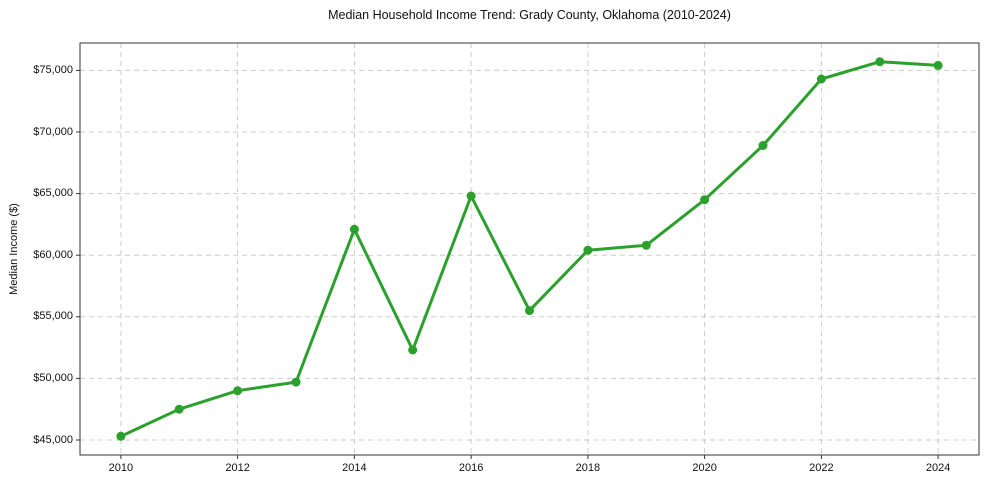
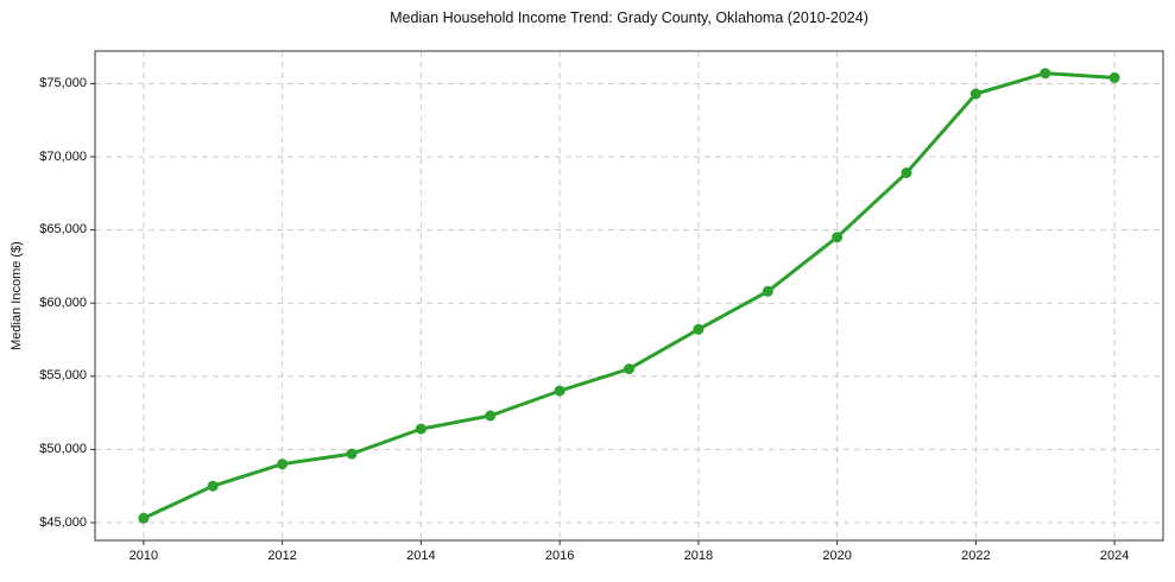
2014: $62100 -> $51400
2016: $64800 -> $54000
2018: $60400 -> $58200
